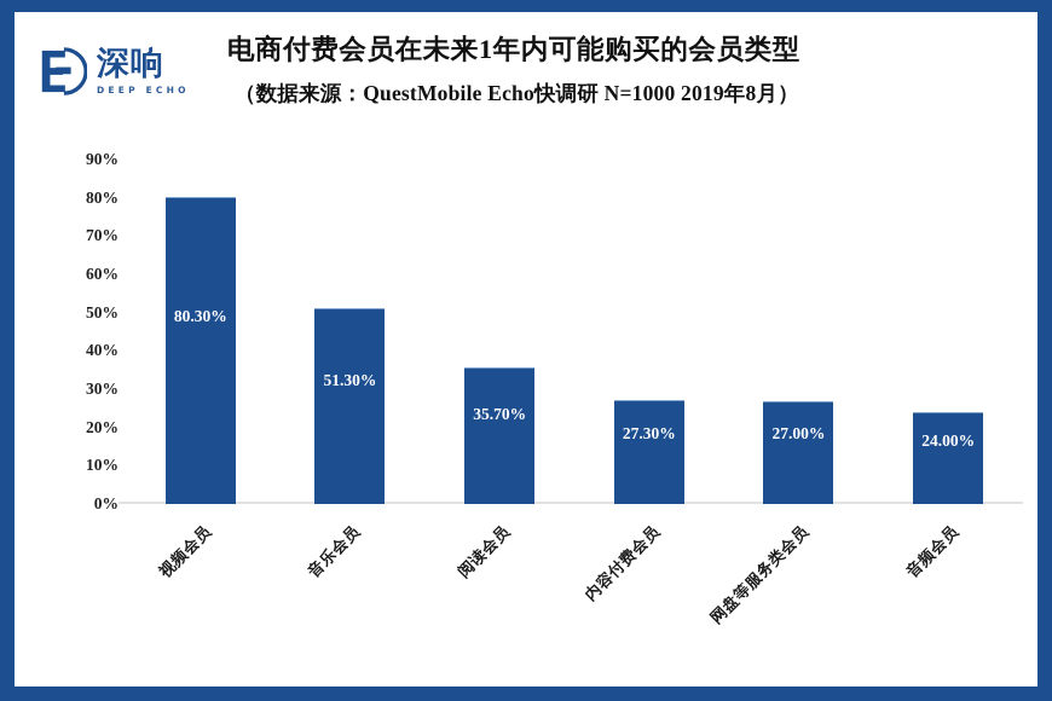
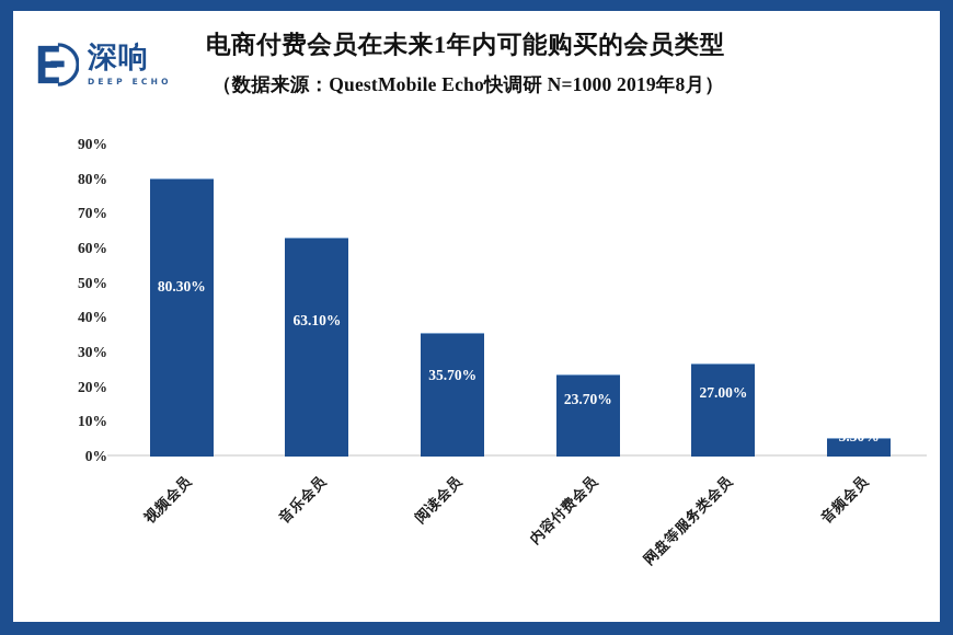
音乐会员: 51.30% -> 63.10%
内容付费会员: 27.30% -> 23.70%
音频会员: 24.00% -> 5.30%
